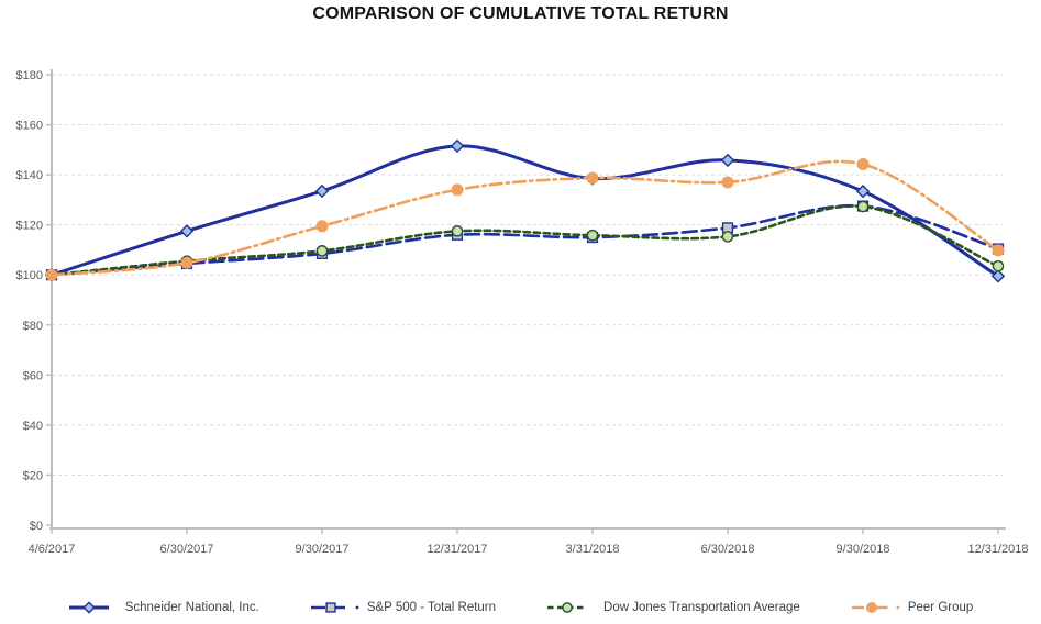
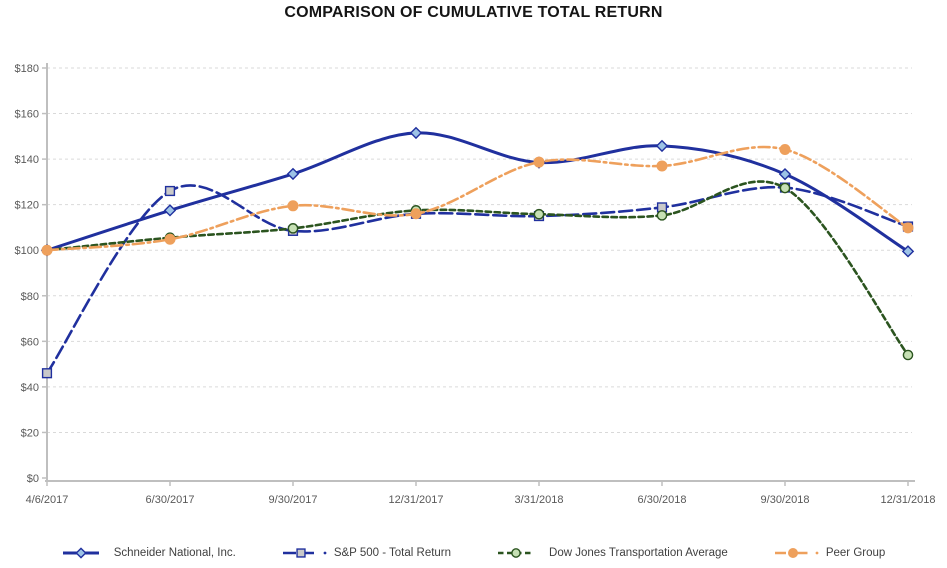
S&P 500 - Total Return/4/6/2017: $100 -> $46
S&P 500 - Total Return/6/30/2017: $104 -> $126
Peer Group/12/31/2017: $134 -> $116
Dow Jones Transportation Average/12/31/2018: $104 -> $54
